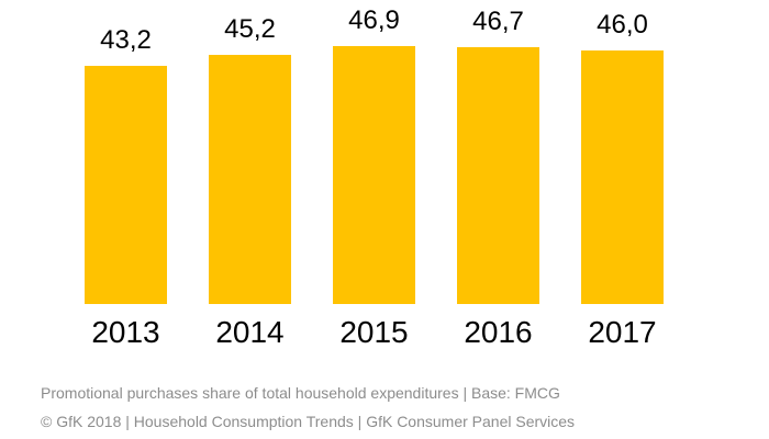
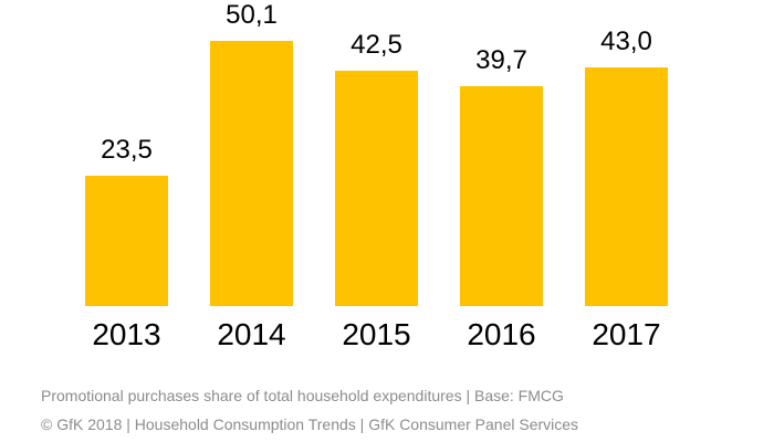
2013: 43,2 -> 23,5
2014: 45,2 -> 50,1
2015: 46,9 -> 42,5
2016: 46,7 -> 39,7
2017: 46,0 -> 43,0
